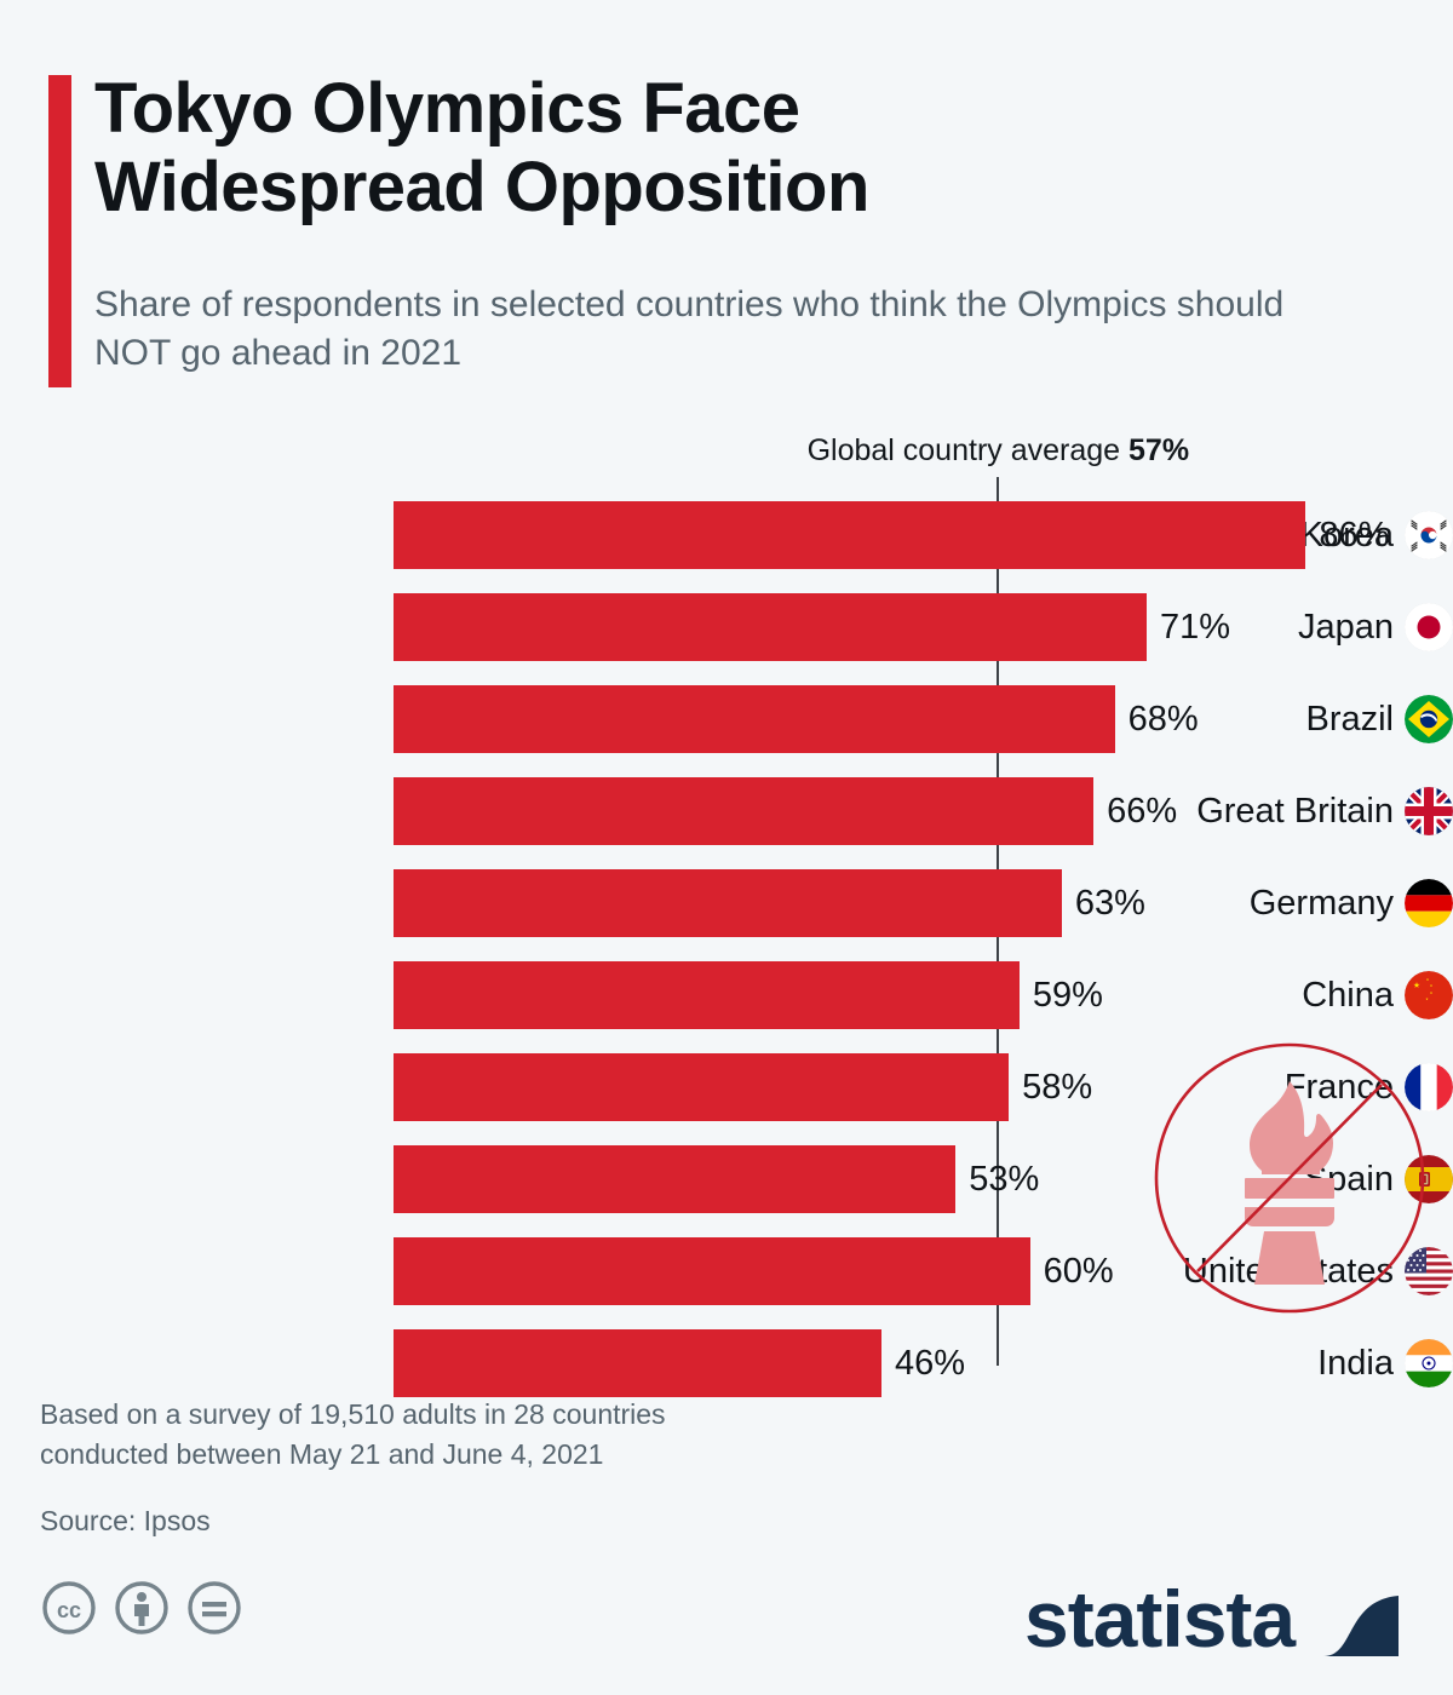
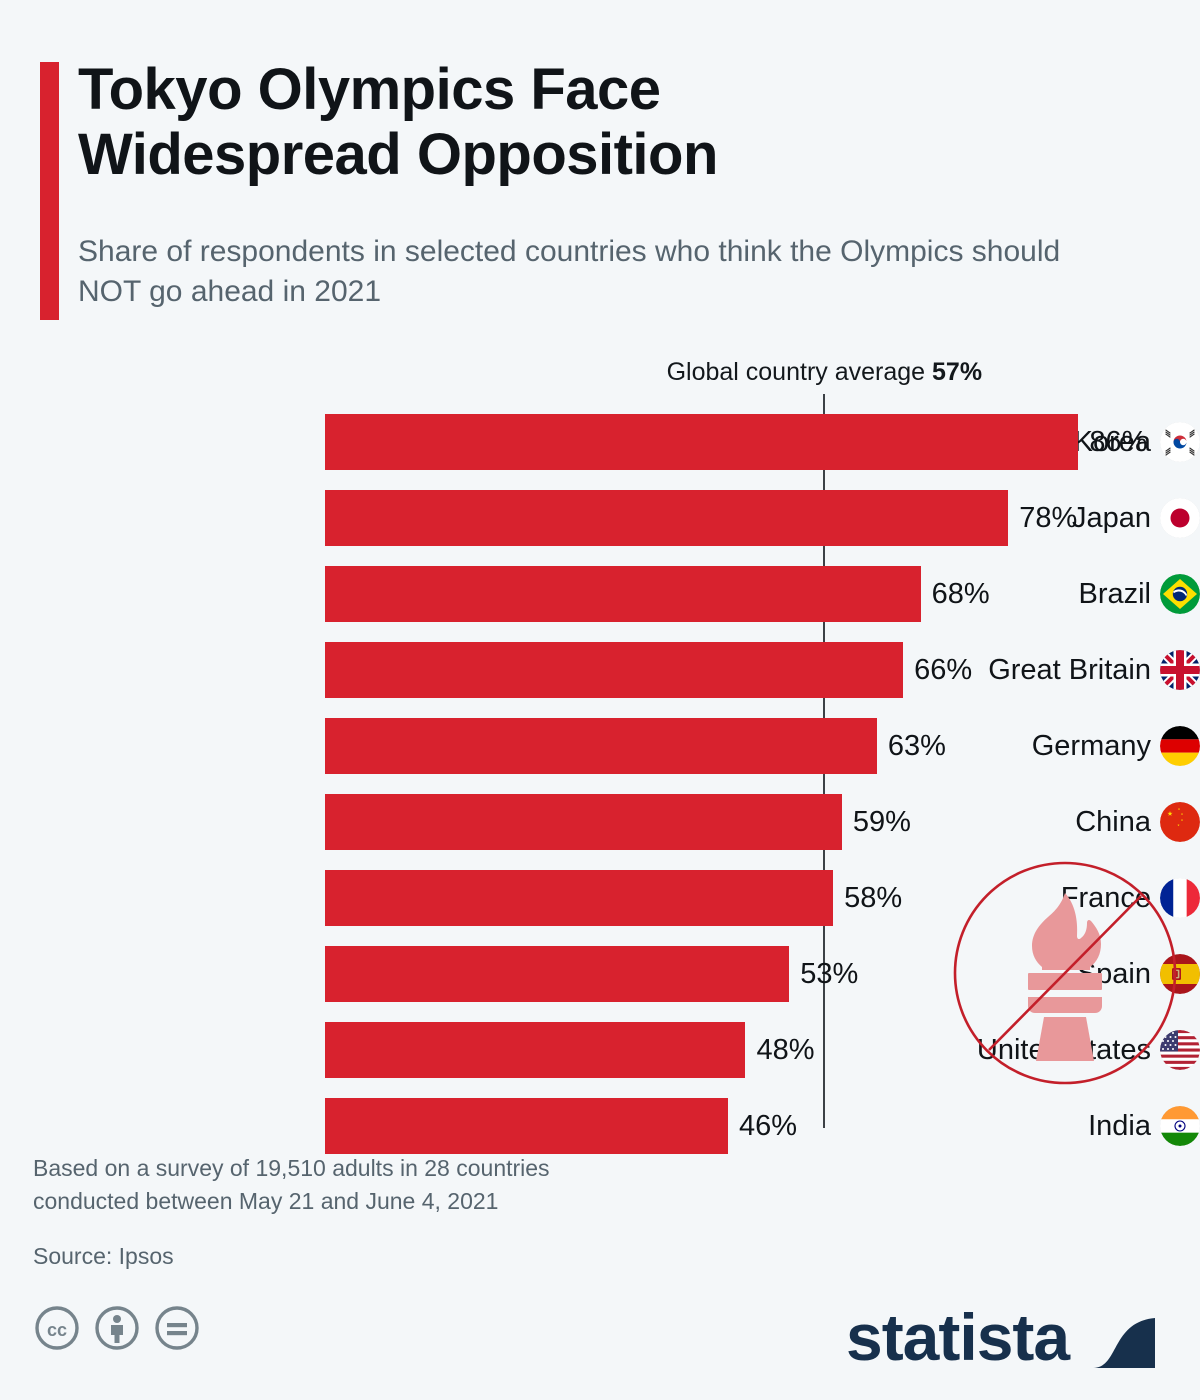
Japan: 71% -> 78%
United States: 60% -> 48%
